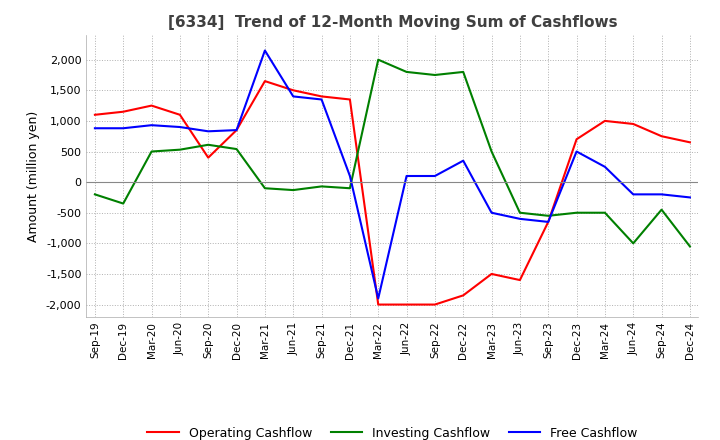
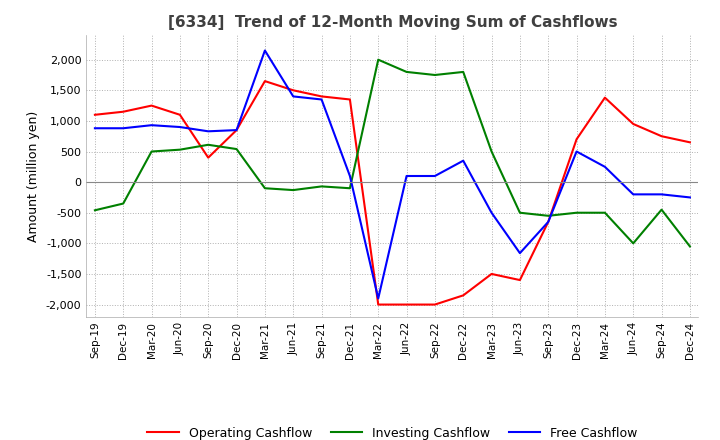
Investing Cashflow/Sep-19: -200 -> -460
Free Cashflow/Jun-23: -600 -> -1,160
Operating Cashflow/Mar-24: 1,000 -> 1,380
